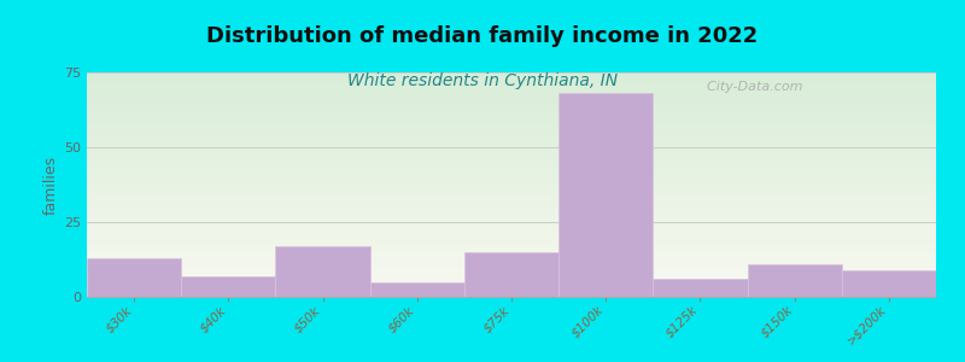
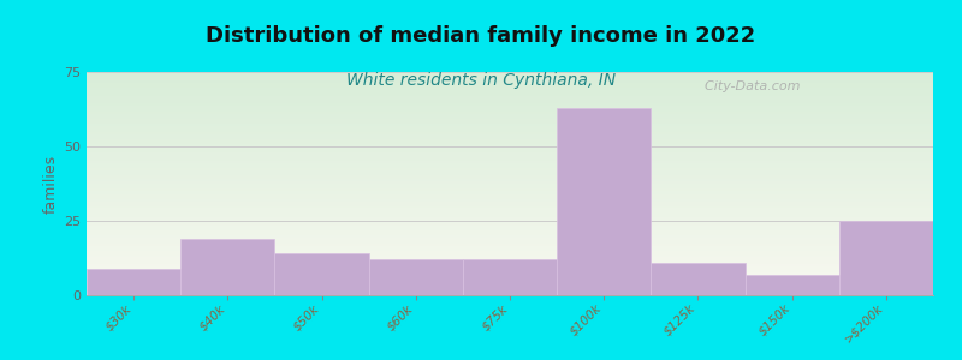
$30k: 13 -> 9
$40k: 7 -> 19
$50k: 17 -> 14
$60k: 5 -> 12
$75k: 15 -> 12
$100k: 68 -> 63
$125k: 6 -> 11
$150k: 11 -> 7
>$200k: 9 -> 25
